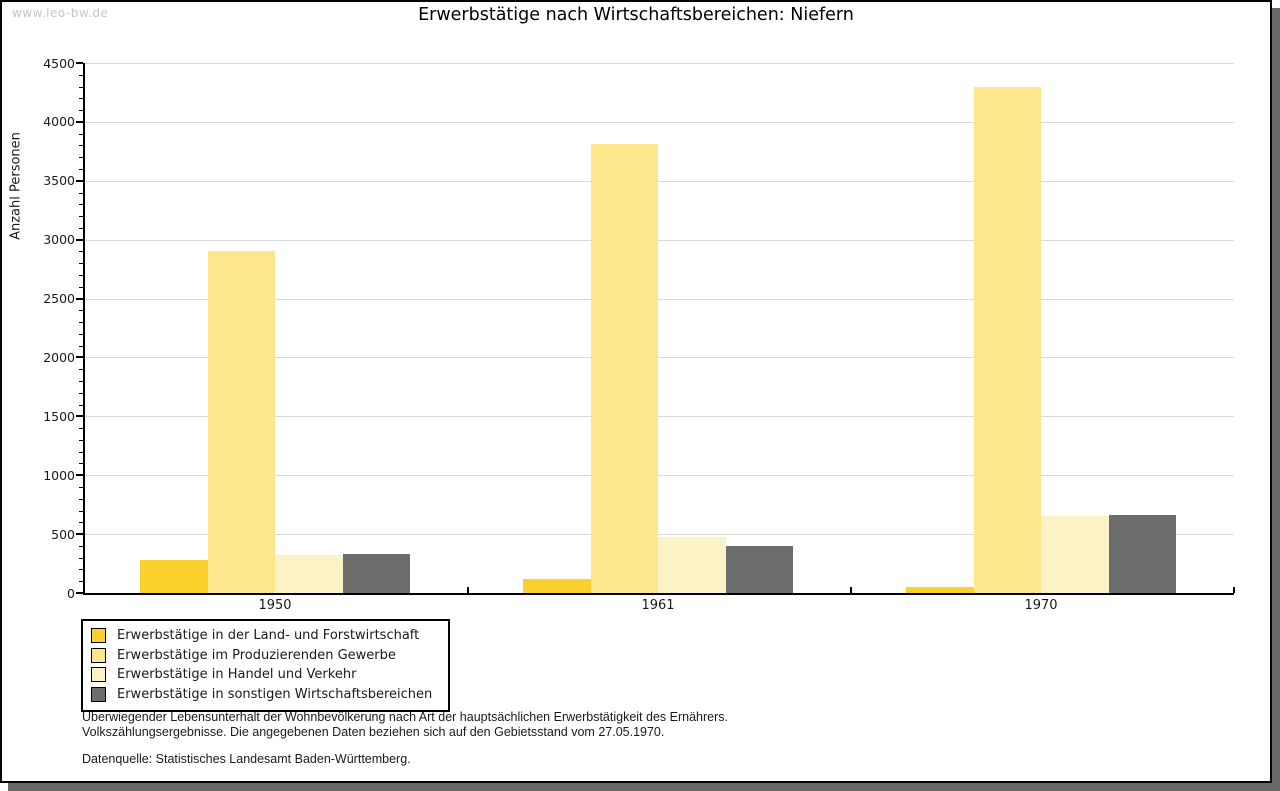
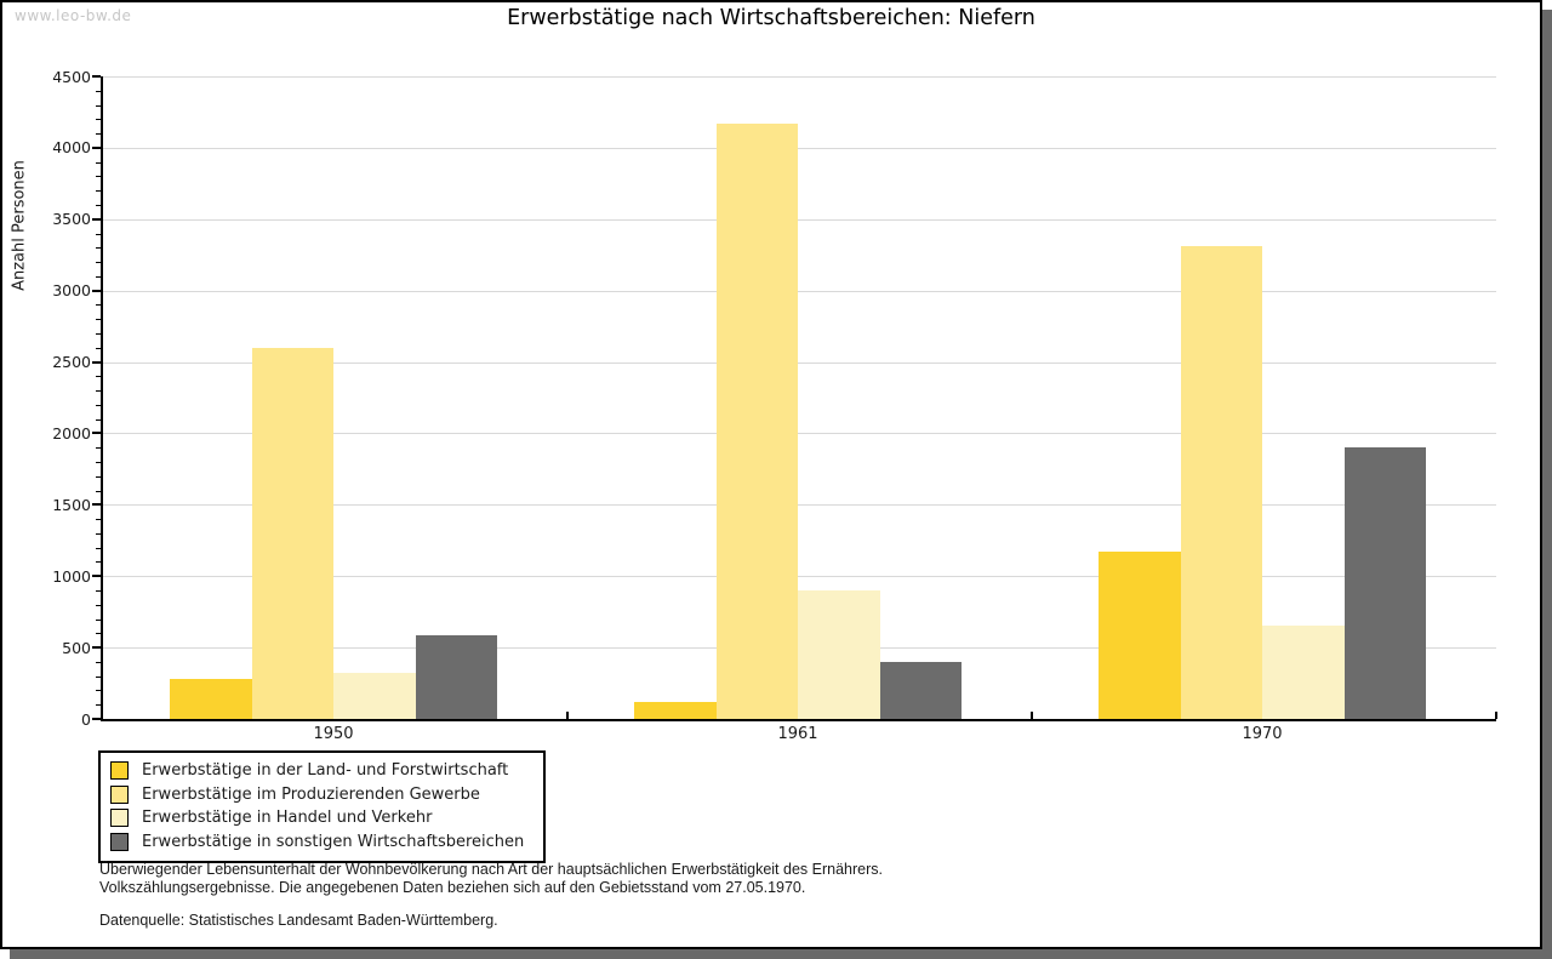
Erwerbstätige im Produzierenden Gewerbe/1950: 2900 -> 2600
Erwerbstätige in sonstigen Wirtschaftsbereichen/1950: 340 -> 590
Erwerbstätige im Produzierenden Gewerbe/1961: 3810 -> 4170
Erwerbstätige in Handel und Verkehr/1961: 480 -> 900
Erwerbstätige in der Land- und Forstwirtschaft/1970: 50 -> 1170
Erwerbstätige im Produzierenden Gewerbe/1970: 4300 -> 3310
Erwerbstätige in sonstigen Wirtschaftsbereichen/1970: 660 -> 1900
